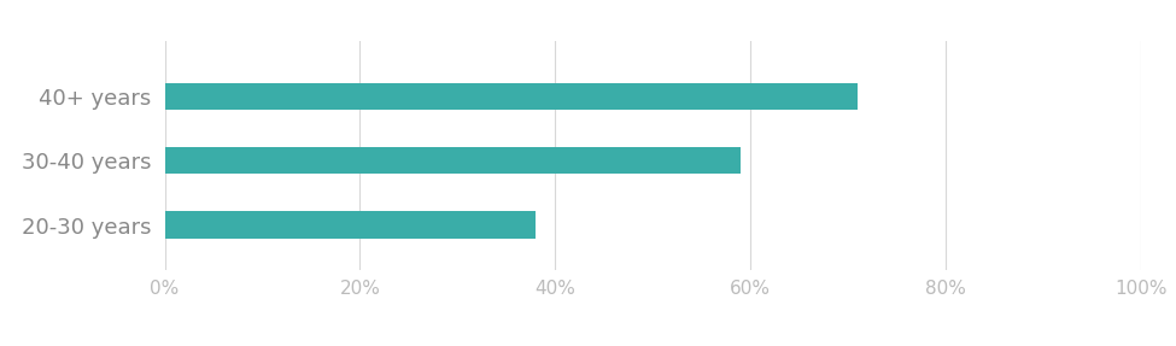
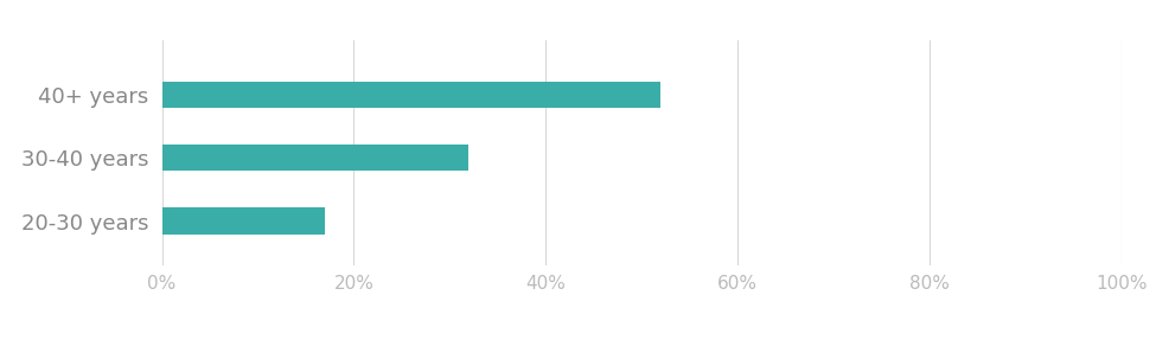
40+ years: 71% -> 52%
30-40 years: 59% -> 32%
20-30 years: 38% -> 17%
